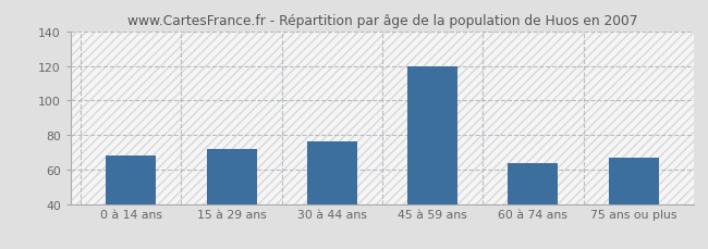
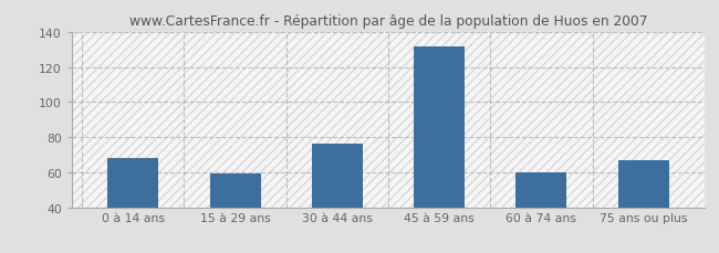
15 à 29 ans: 72 -> 59
45 à 59 ans: 120 -> 132
60 à 74 ans: 64 -> 60
